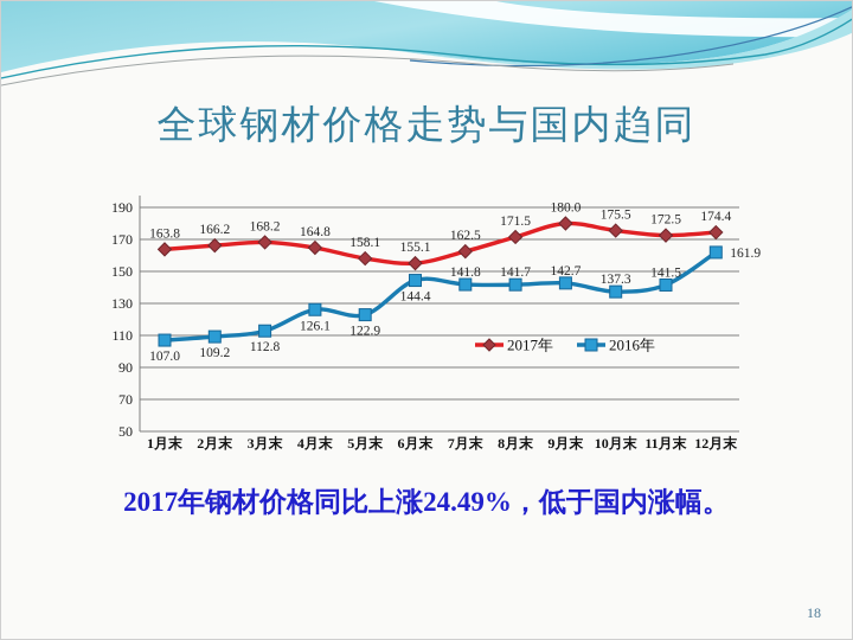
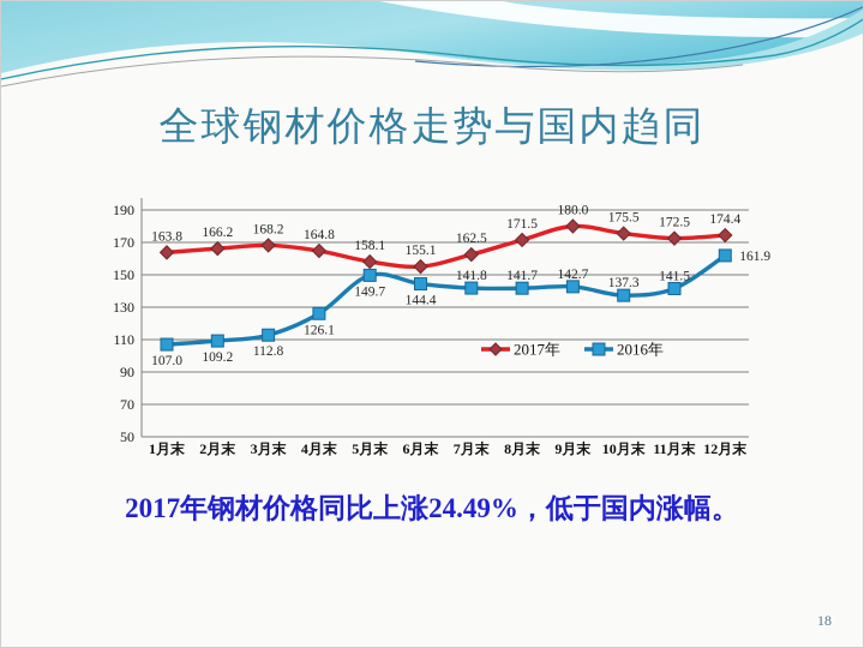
2016年/5月末: 122.9 -> 149.7
